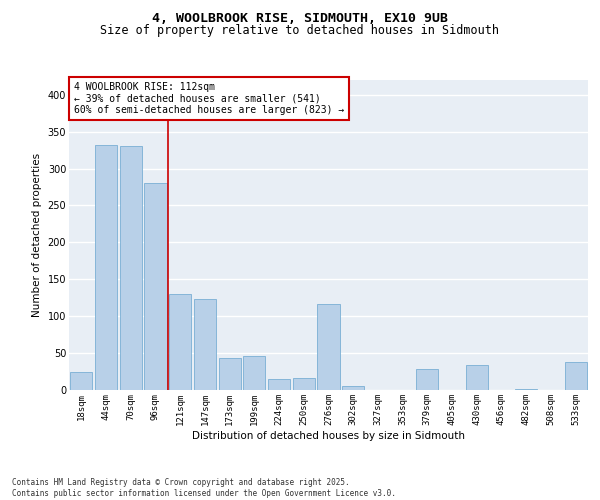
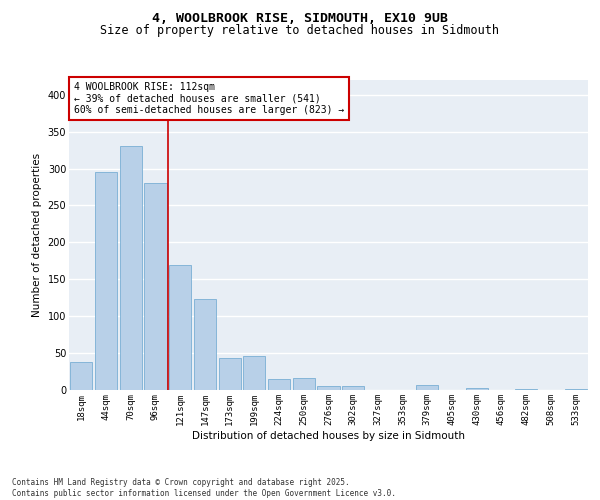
18sqm: 24 -> 38
44sqm: 332 -> 295
121sqm: 130 -> 170
276sqm: 116 -> 5
379sqm: 28 -> 7
430sqm: 34 -> 3
533sqm: 38 -> 1
